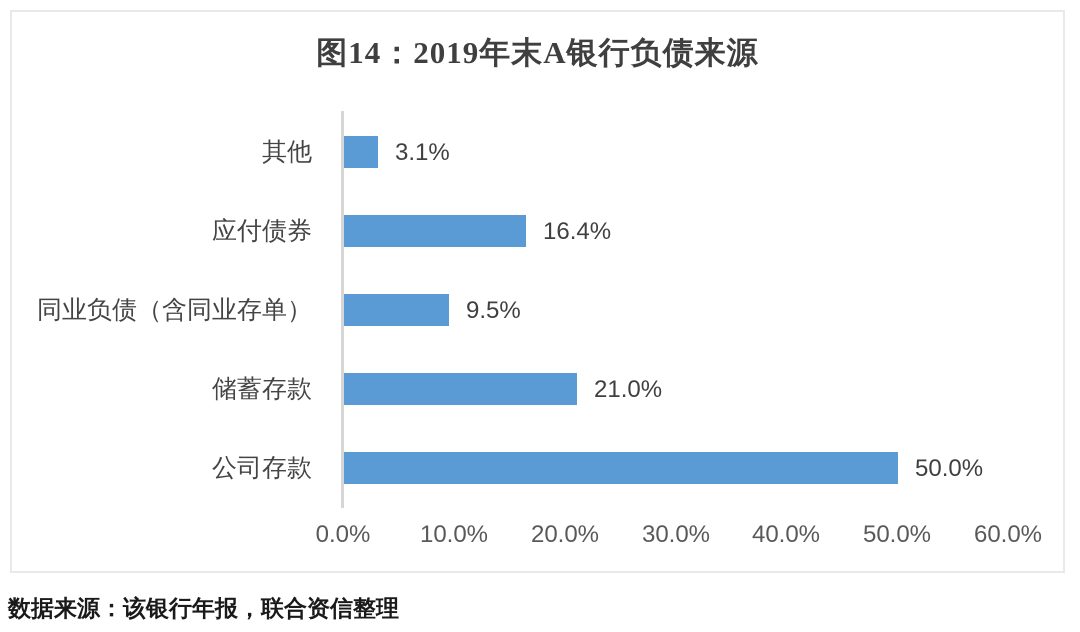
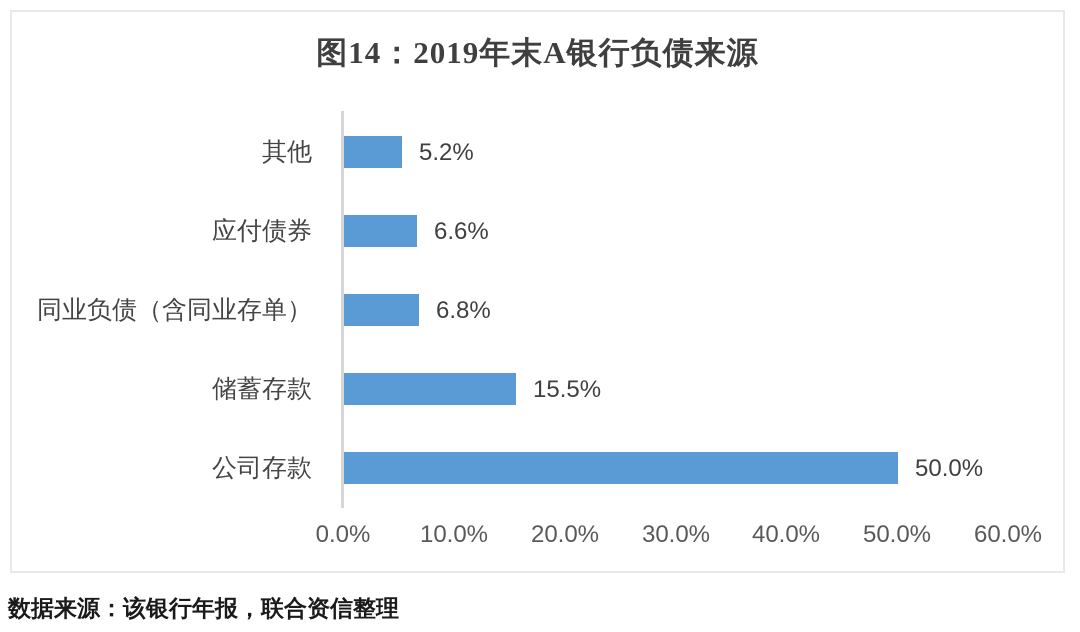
其他: 3.1% -> 5.2%
应付债券: 16.4% -> 6.6%
同业负债（含同业存单）: 9.5% -> 6.8%
储蓄存款: 21.0% -> 15.5%
